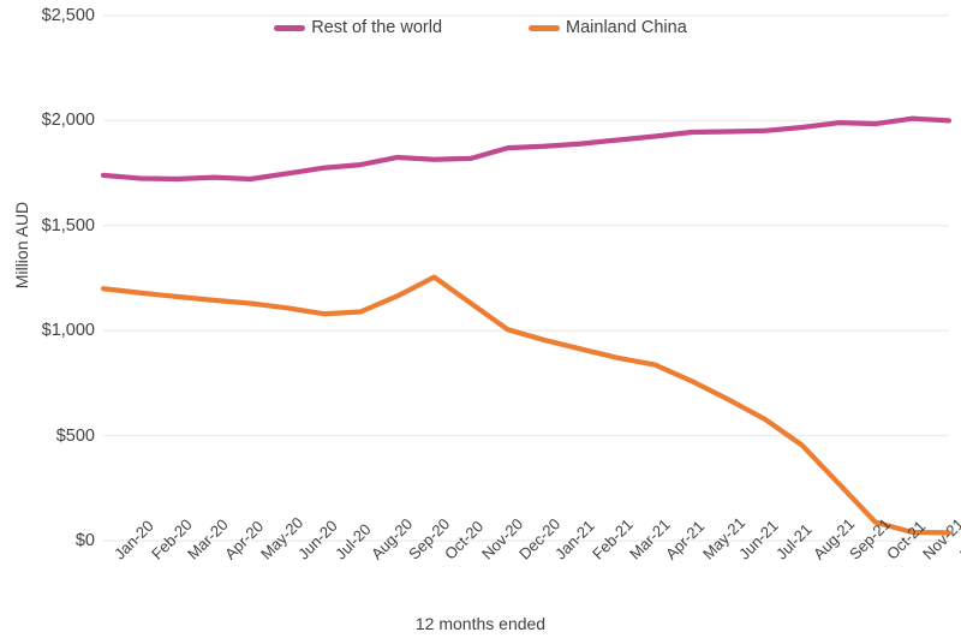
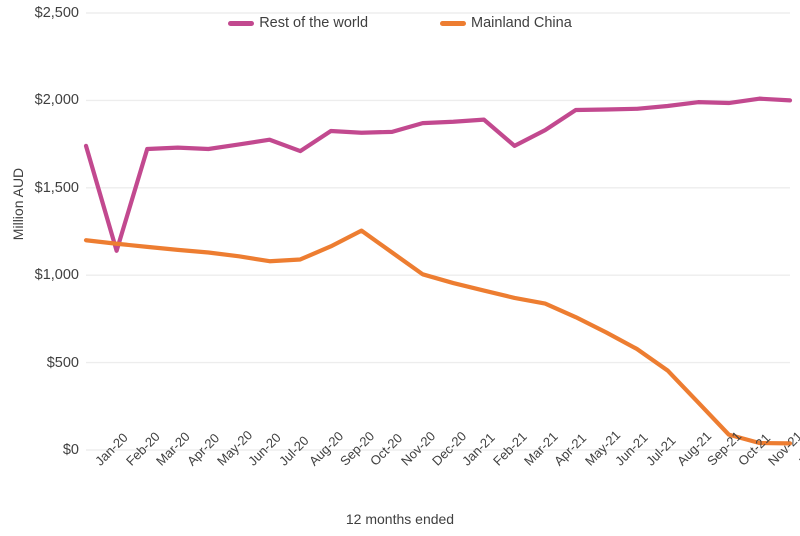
Rest of the world/Feb-20: $1720 -> $1140
Rest of the world/Aug-20: $1790 -> $1710
Rest of the world/Mar-21: $1910 -> $1740
Rest of the world/Apr-21: $1920 -> $1830
